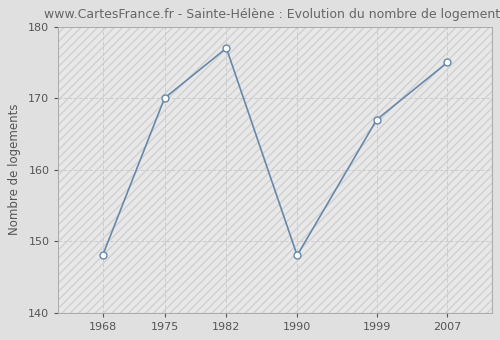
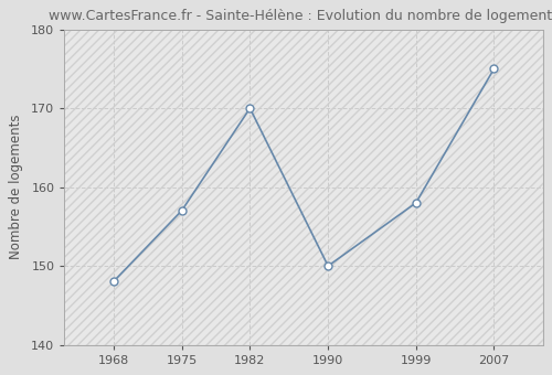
1975: 170 -> 157
1982: 177 -> 170
1990: 148 -> 150
1999: 167 -> 158
